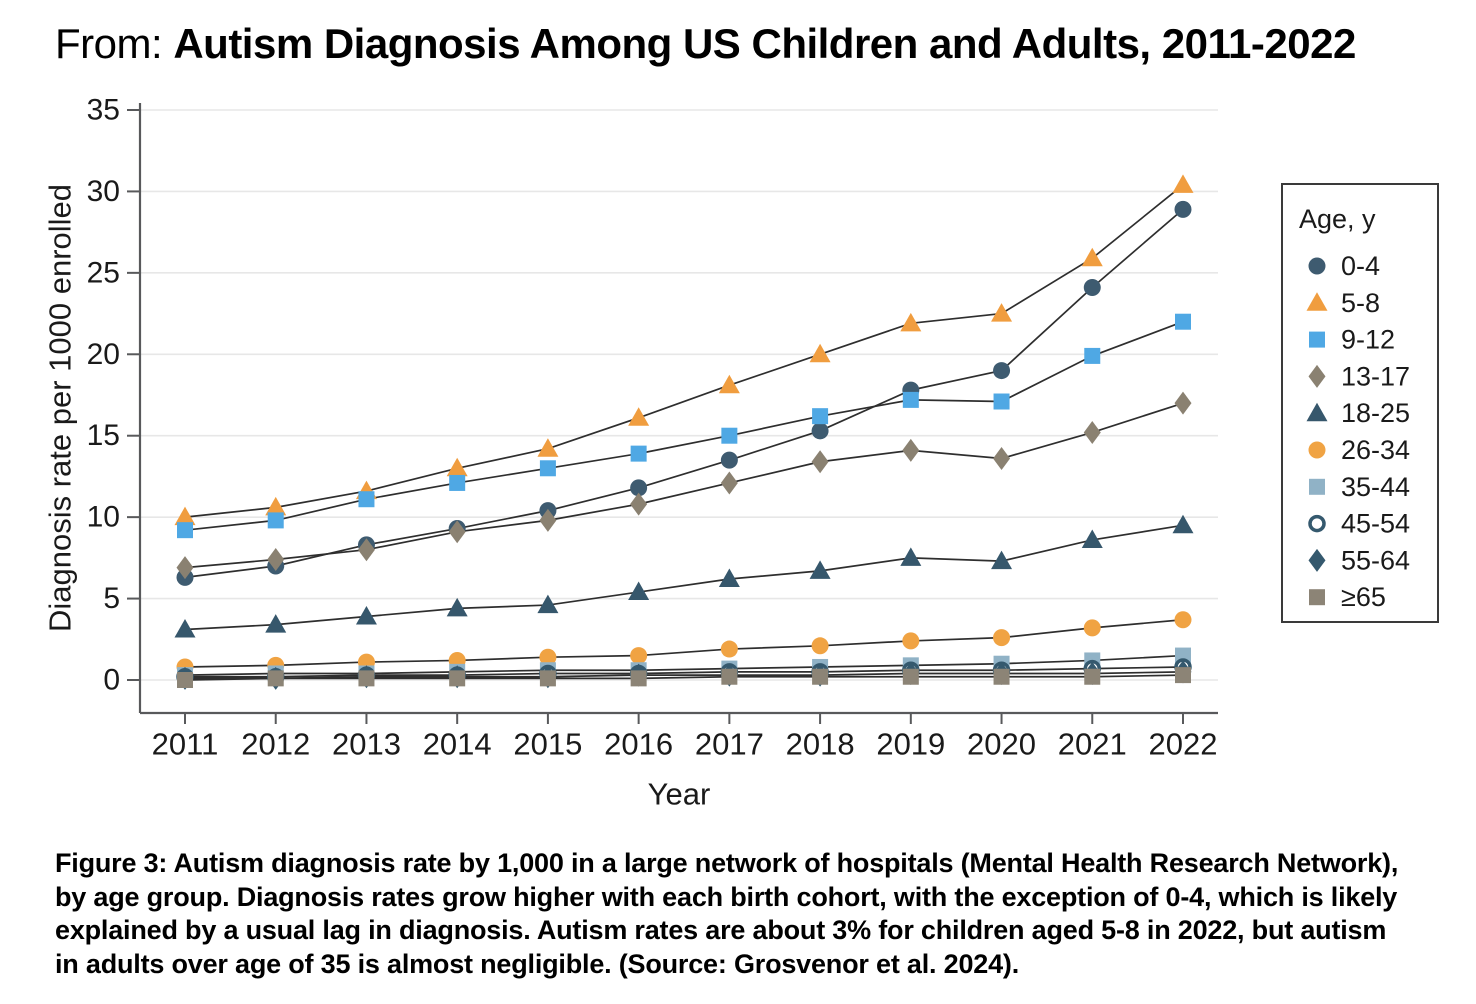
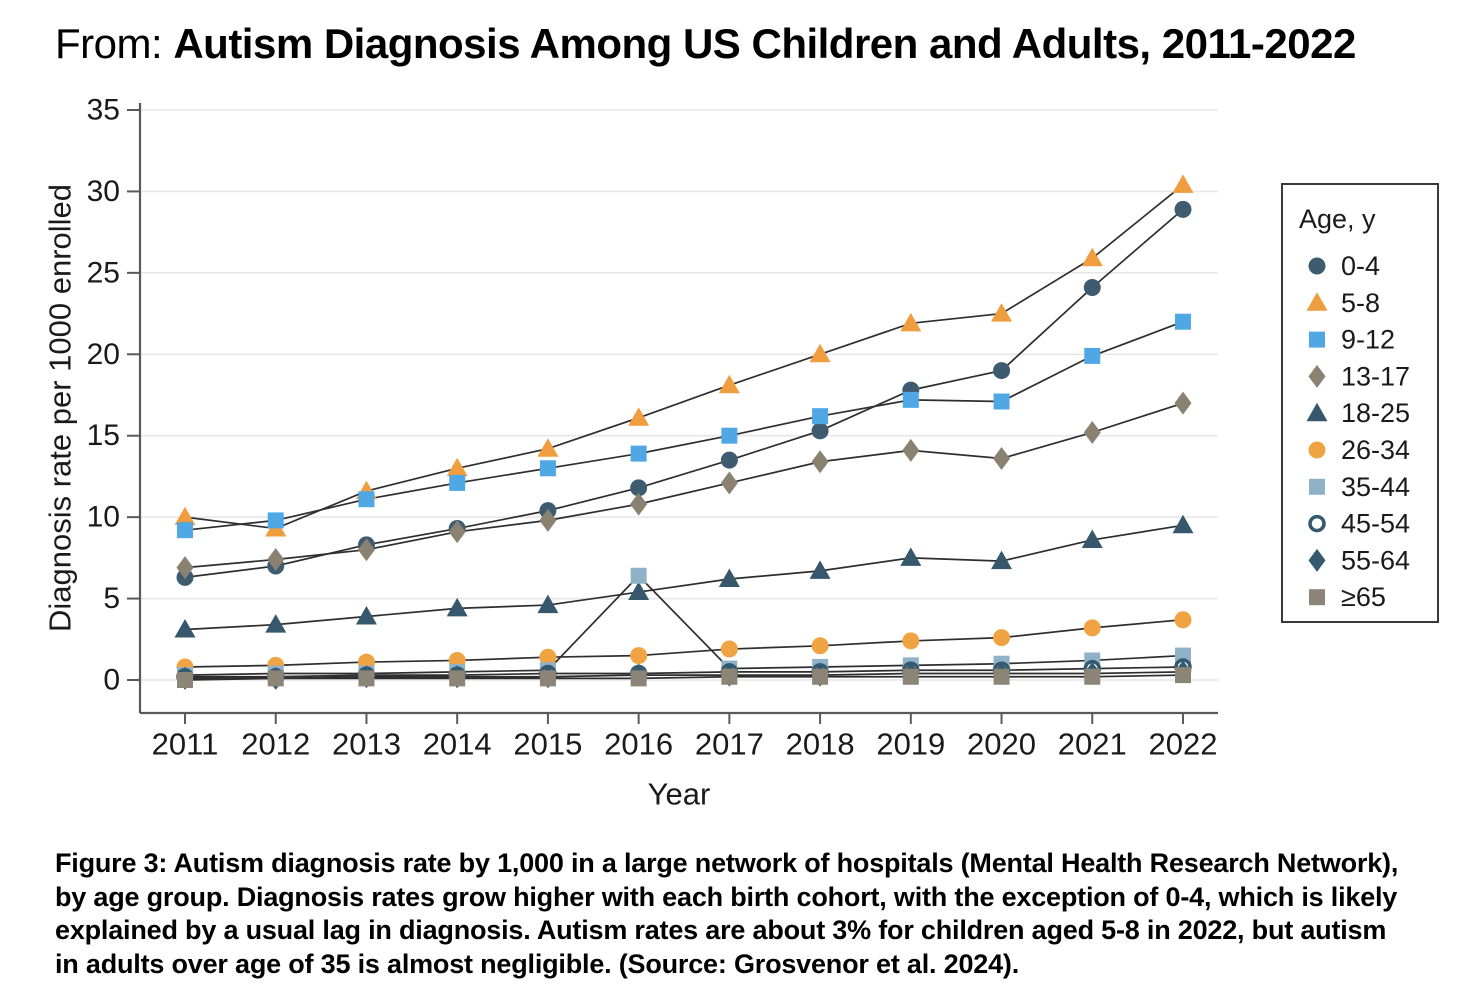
5-8/2012: 10.6 -> 9.3
35-44/2016: 0.6 -> 6.4
